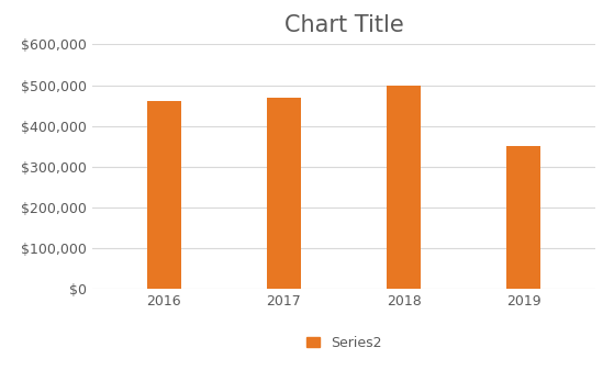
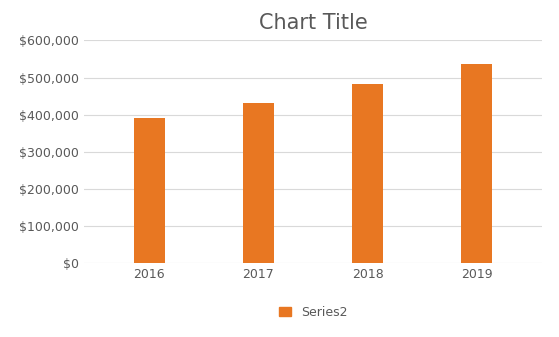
2016: $460,000 -> $390,000
2017: $470,000 -> $432,000
2018: $500,000 -> $482,000
2019: $350,000 -> $537,000
